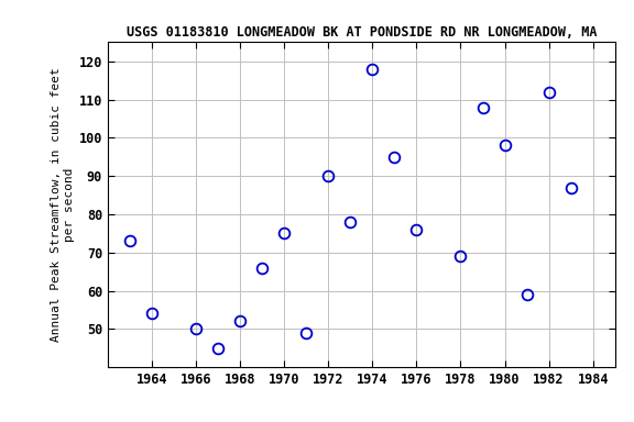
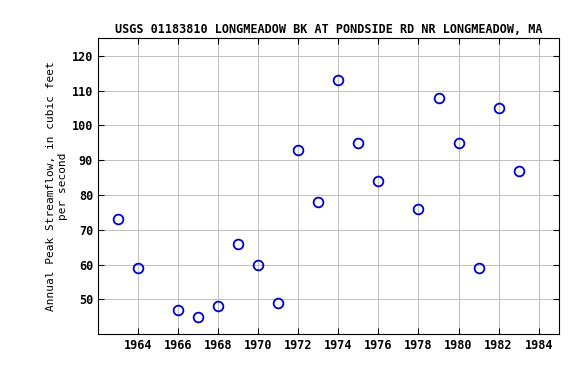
1964: 54 -> 59
1966: 50 -> 47
1968: 52 -> 48
1970: 75 -> 60
1972: 90 -> 93
1974: 118 -> 113
1976: 76 -> 84
1978: 69 -> 76
1980: 98 -> 95
1982: 112 -> 105
